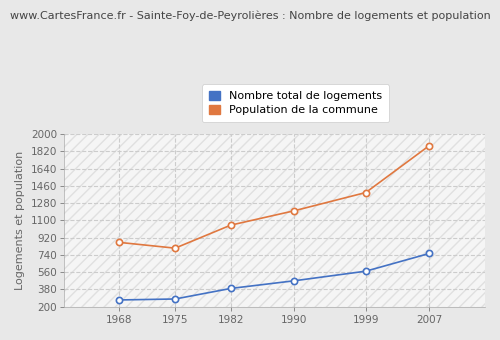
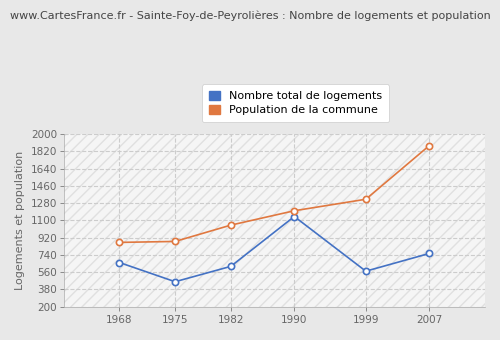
Nombre total de logements/1968: 270 -> 660
Nombre total de logements/1975: 280 -> 460
Population de la commune/1975: 810 -> 880
Nombre total de logements/1982: 390 -> 620
Nombre total de logements/1990: 470 -> 1140
Population de la commune/1999: 1390 -> 1320
